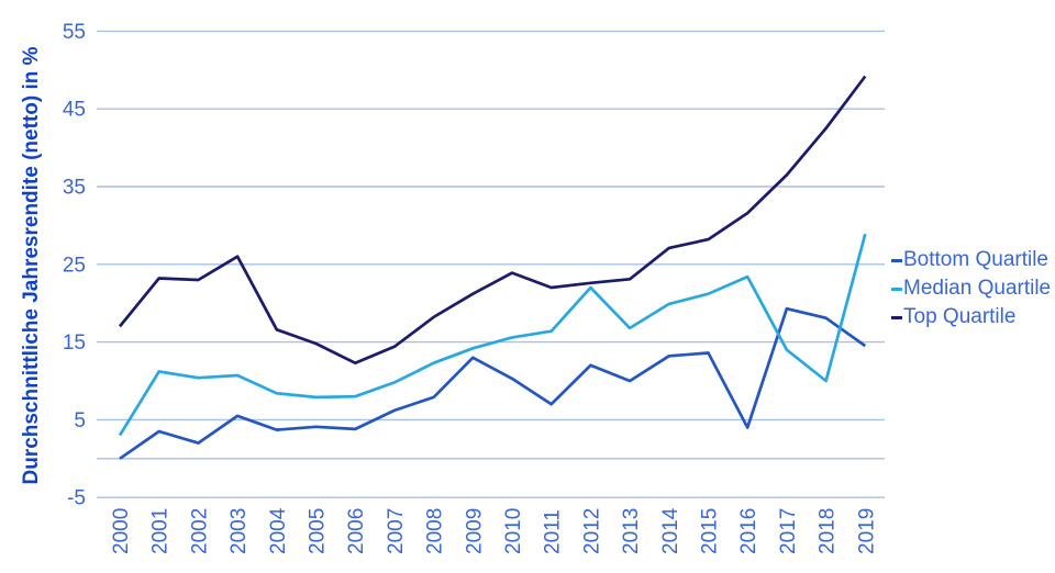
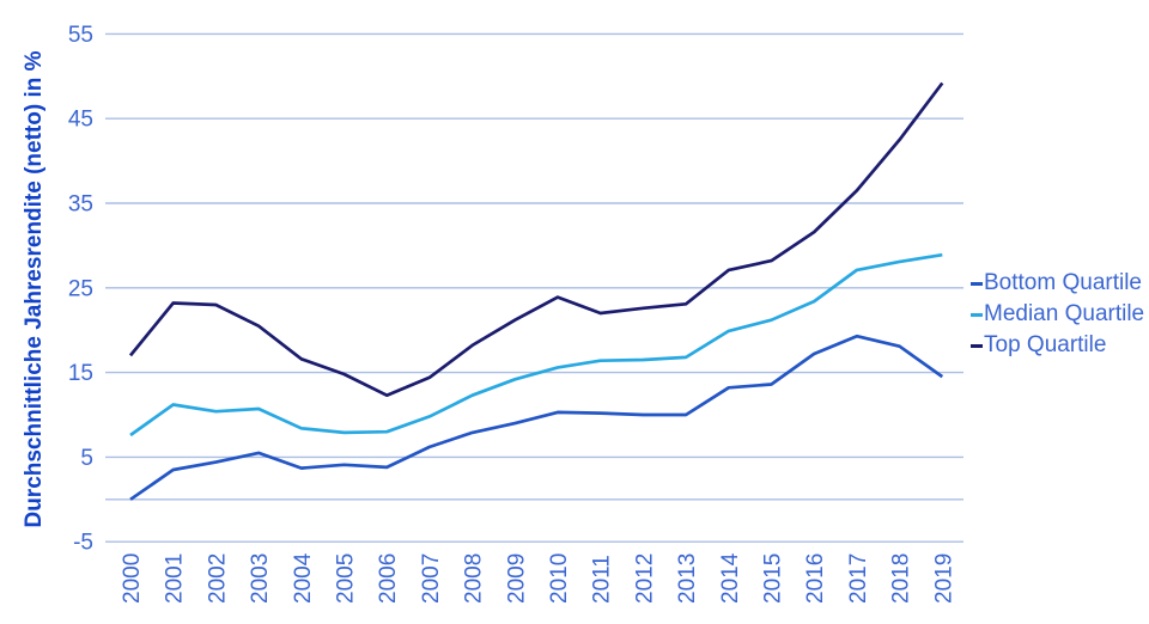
Median Quartile/2000: 3 -> 8
Bottom Quartile/2002: 2 -> 4
Top Quartile/2003: 26 -> 20
Bottom Quartile/2009: 13 -> 9
Bottom Quartile/2011: 7 -> 10
Bottom Quartile/2012: 12 -> 10
Median Quartile/2012: 22 -> 16
Bottom Quartile/2016: 4 -> 17
Median Quartile/2017: 14 -> 27
Median Quartile/2018: 10 -> 28
